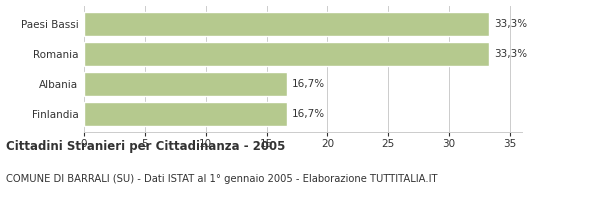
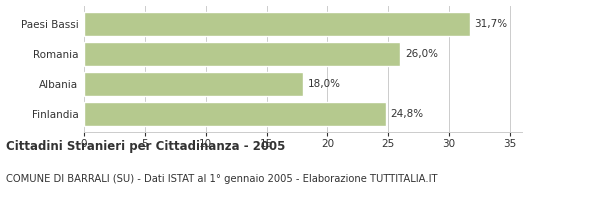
Paesi Bassi: 33,3% -> 31,7%
Romania: 33,3% -> 26,0%
Albania: 16,7% -> 18,0%
Finlandia: 16,7% -> 24,8%
